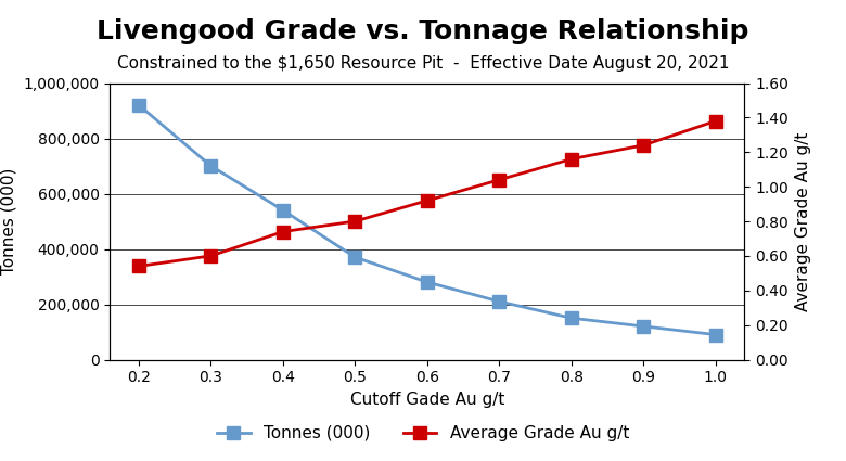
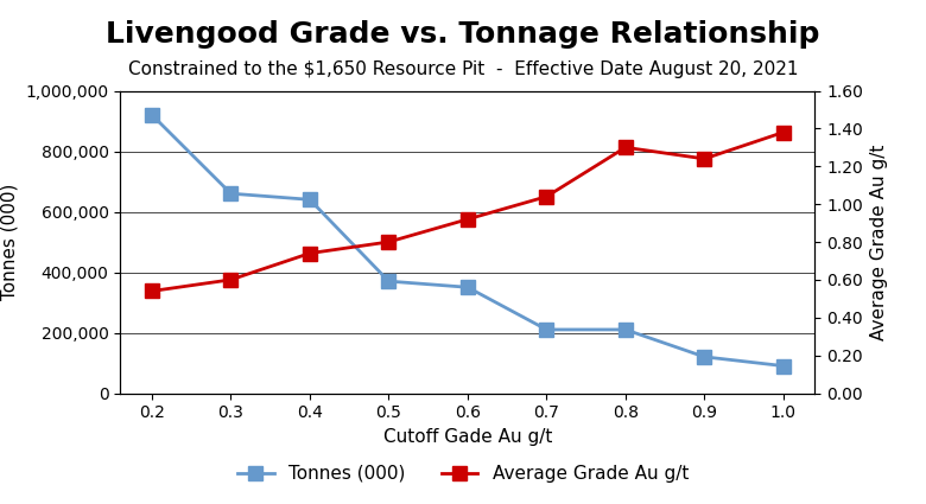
Tonnes (000)/0.3: 700,000 -> 660,000
Tonnes (000)/0.4: 540,000 -> 640,000
Tonnes (000)/0.6: 280,000 -> 350,000
Tonnes (000)/0.8: 150,000 -> 210,000
Average Grade Au g/t/0.8: 1.16 -> 1.30
